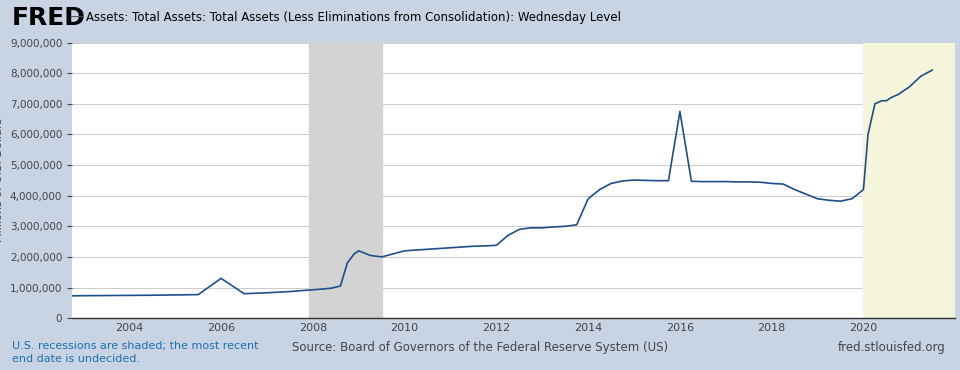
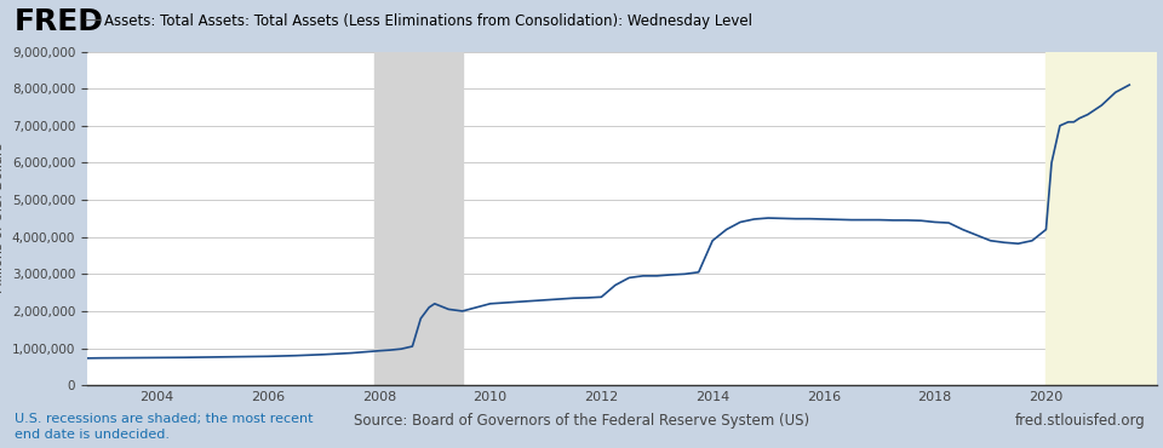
2006: 1,300,000 -> 780,000
2016: 6,750,000 -> 4,480,000
